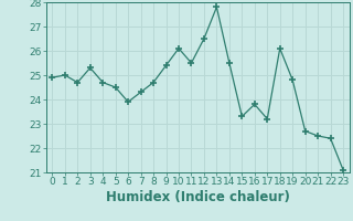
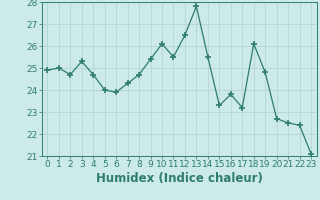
5: 24.5 -> 24.0
